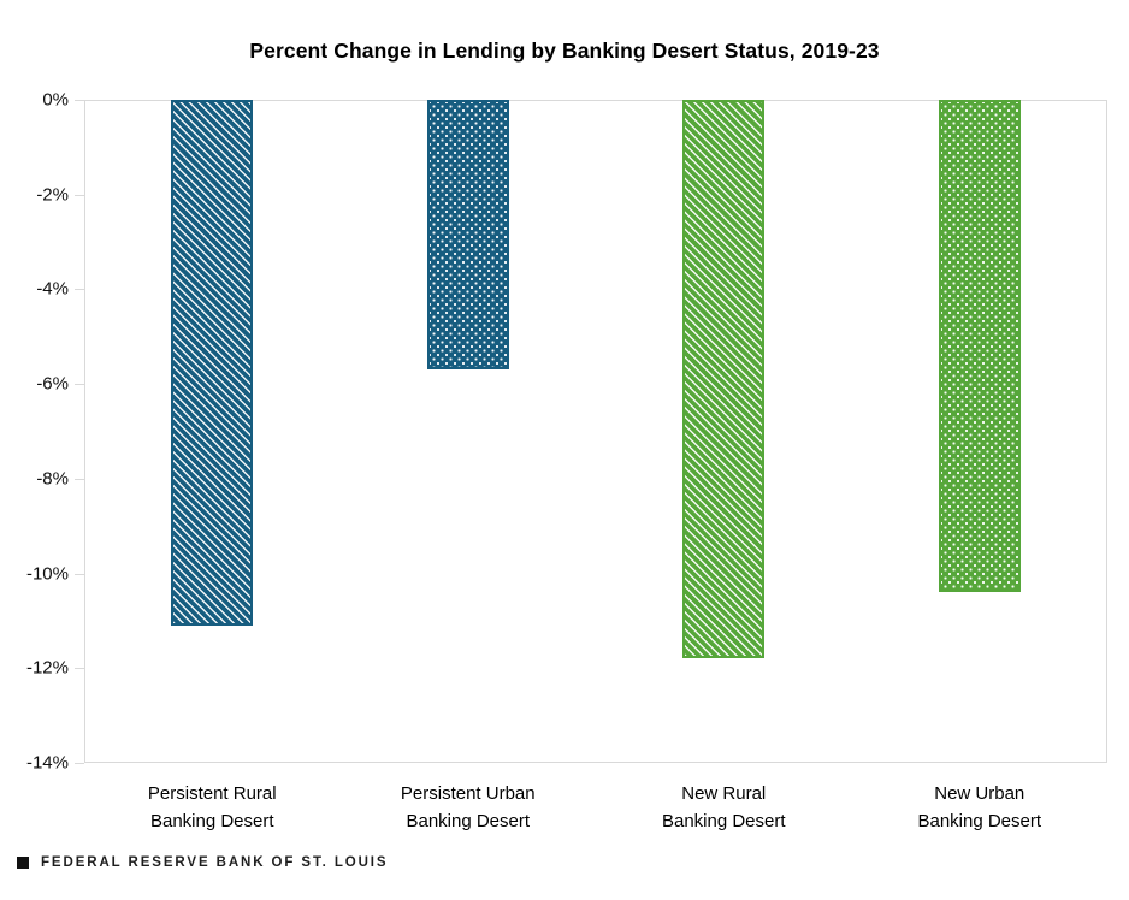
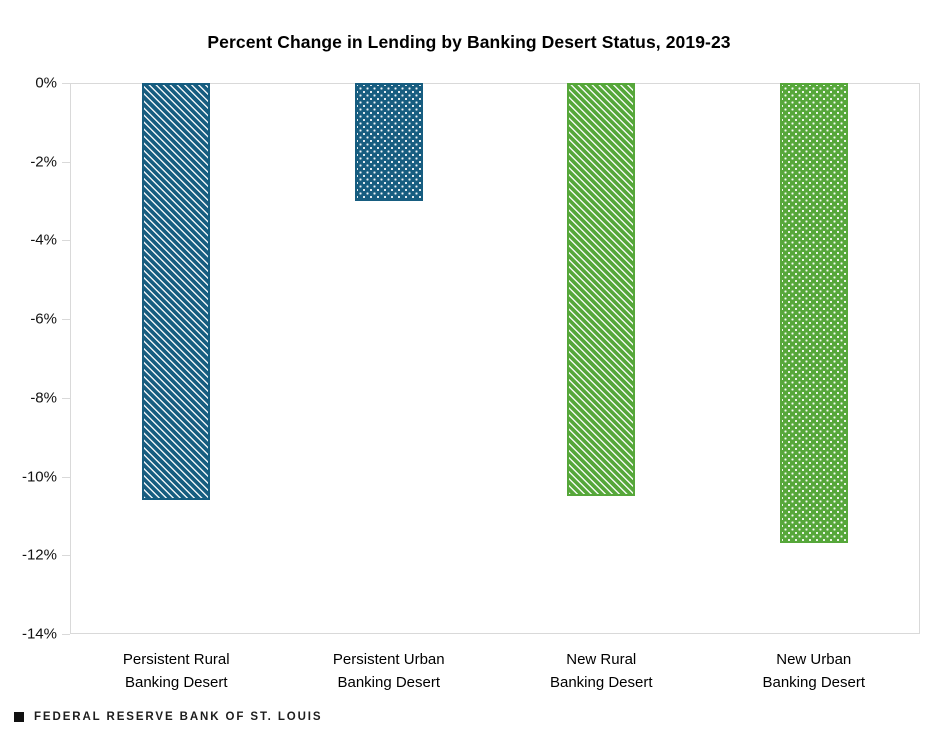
Persistent Rural Banking Desert: -11.1% -> -10.6%
Persistent Urban Banking Desert: -5.7% -> -3.0%
New Rural Banking Desert: -11.8% -> -10.5%
New Urban Banking Desert: -10.4% -> -11.7%
